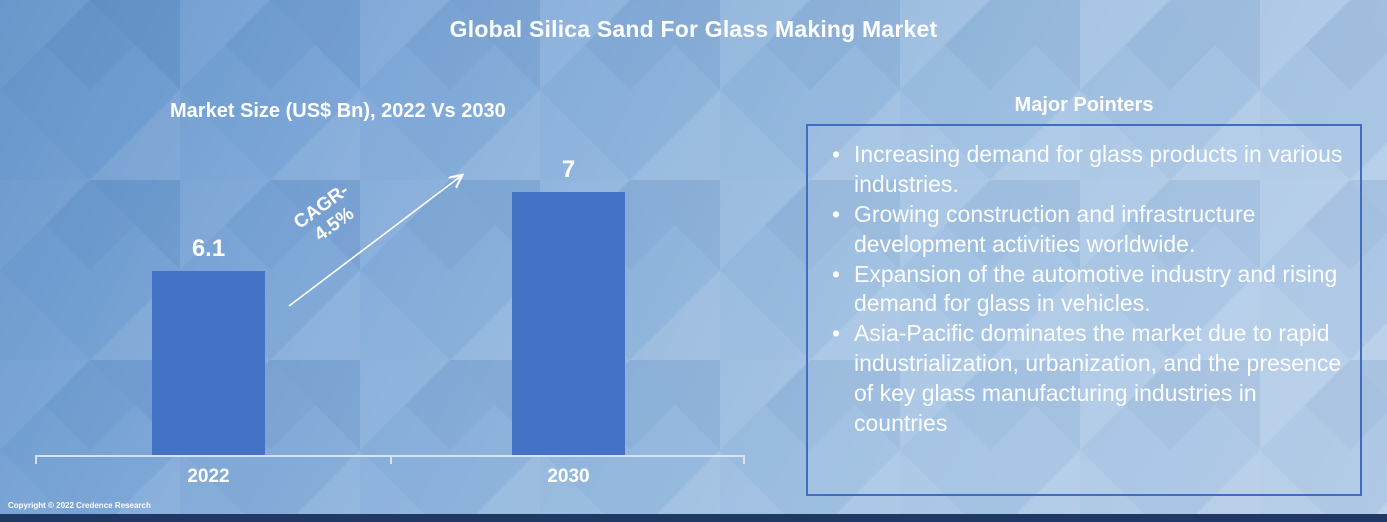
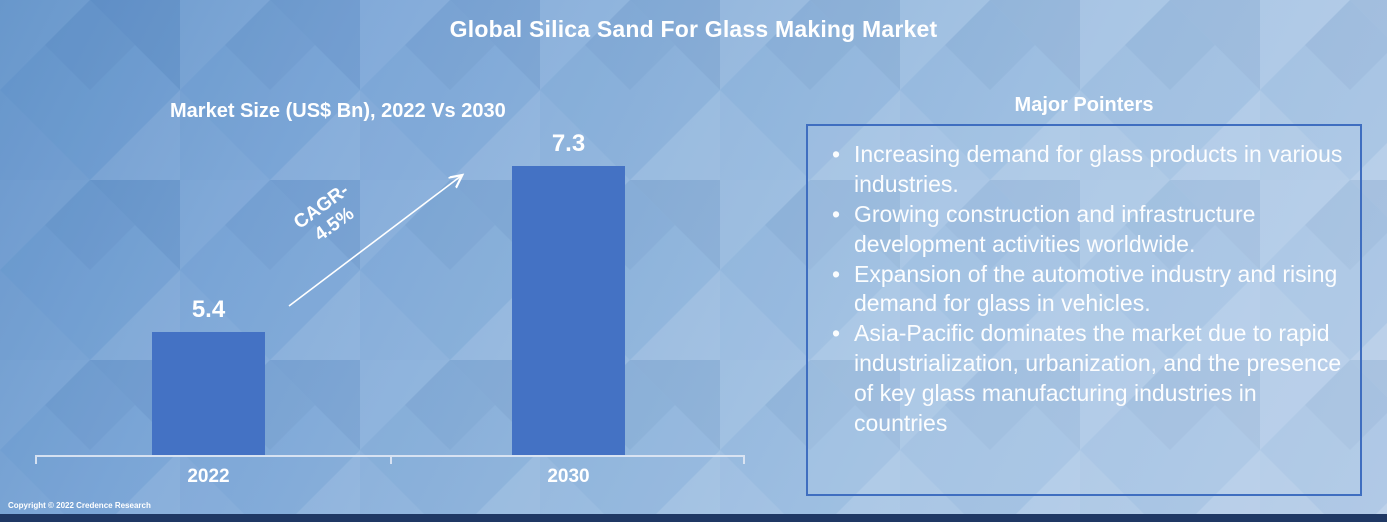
2022: 6.1 -> 5.4
2030: 7 -> 7.3
